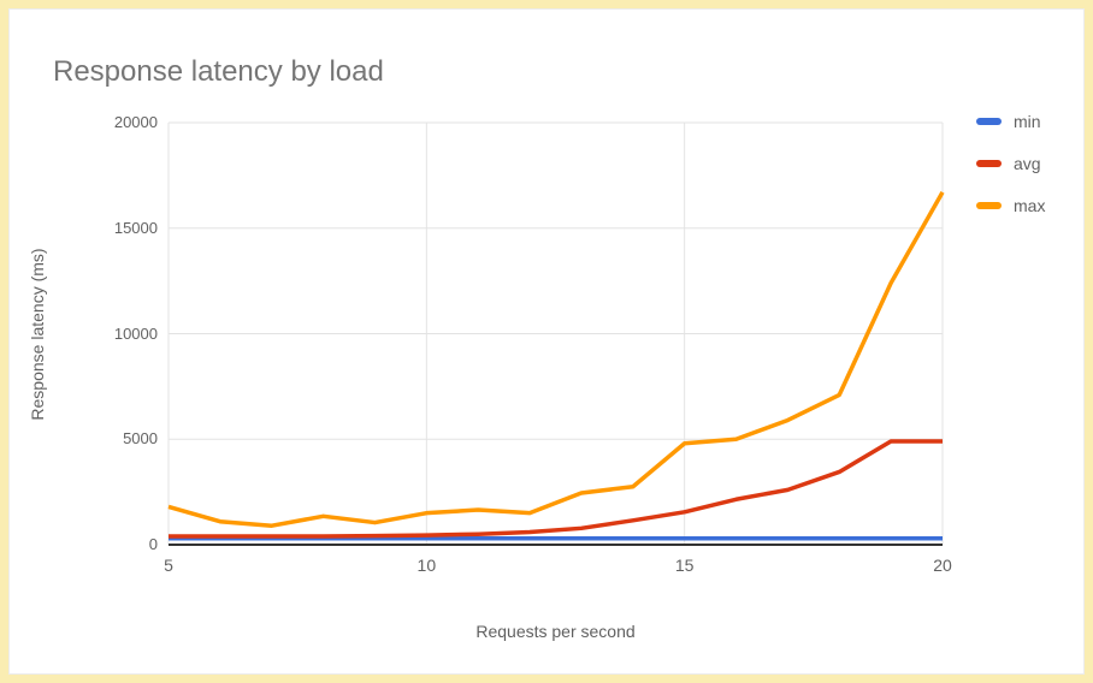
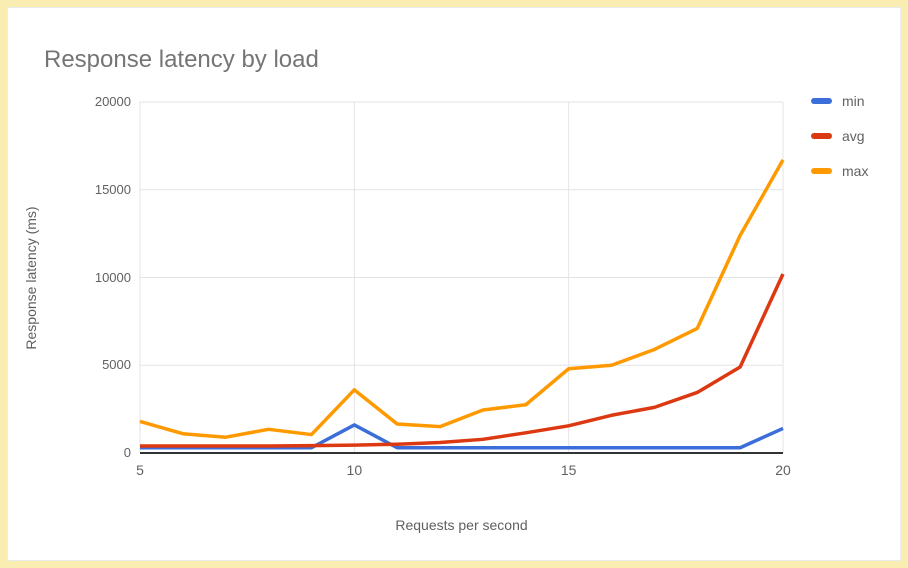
min/10: 300 -> 1600
max/10: 1500 -> 3600
min/20: 300 -> 1400
avg/20: 4900 -> 10200
